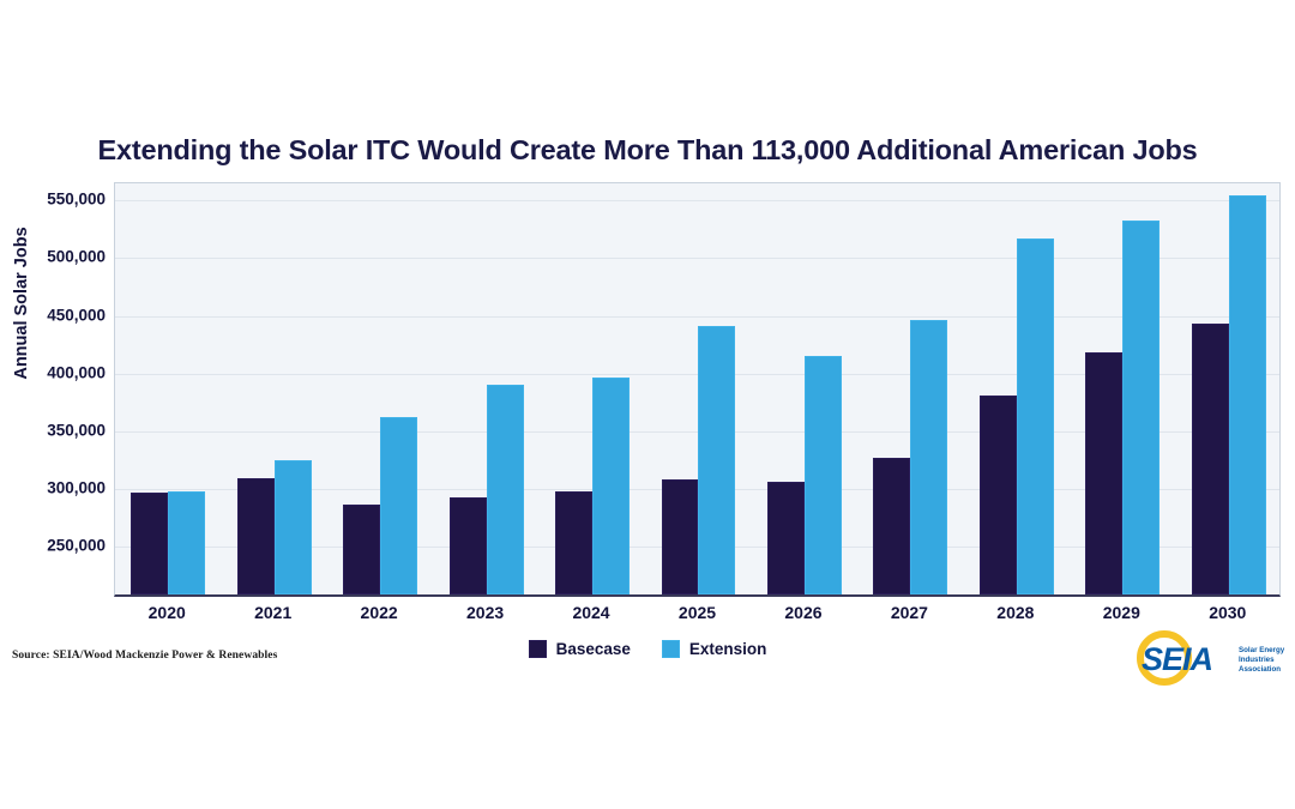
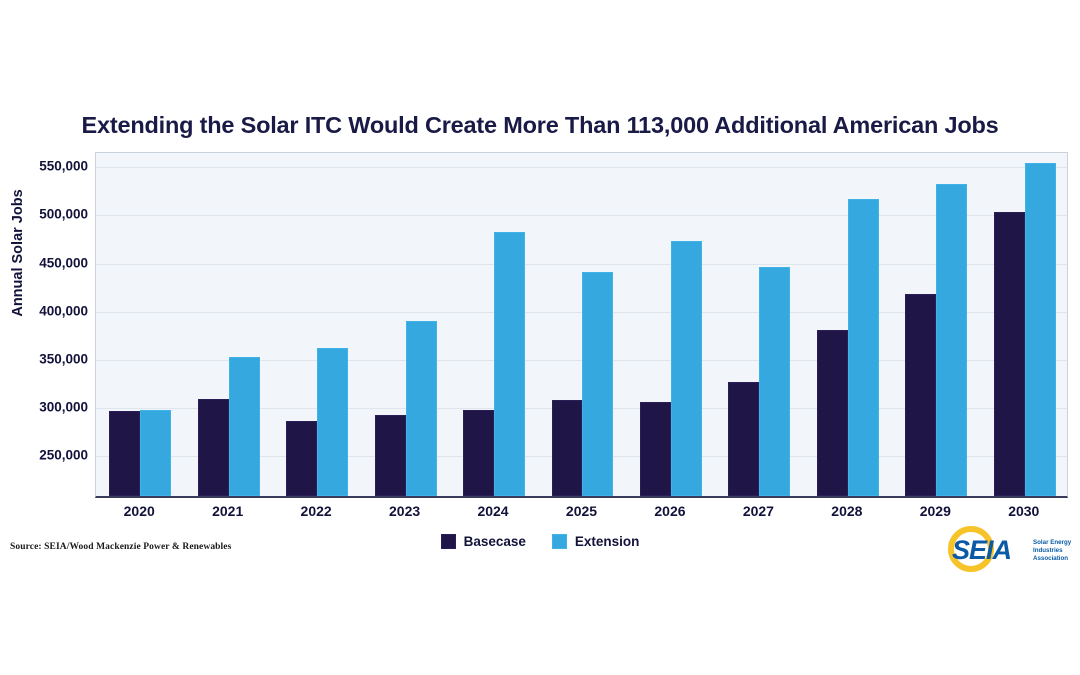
Extension/2021: 320000 -> 350000
Extension/2024: 390000 -> 480000
Extension/2026: 410000 -> 470000
Basecase/2030: 440000 -> 500000
